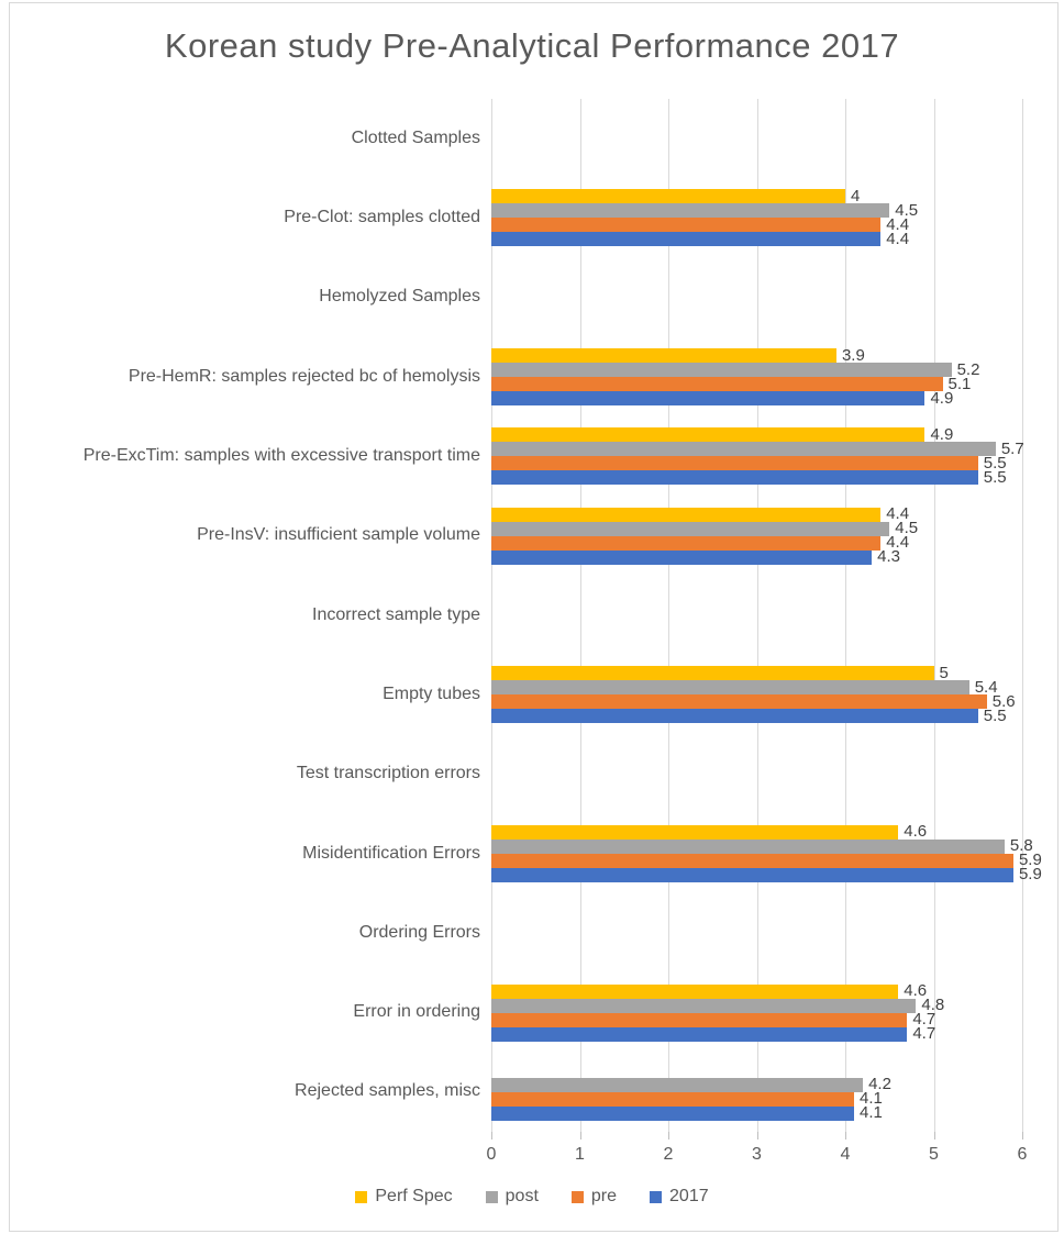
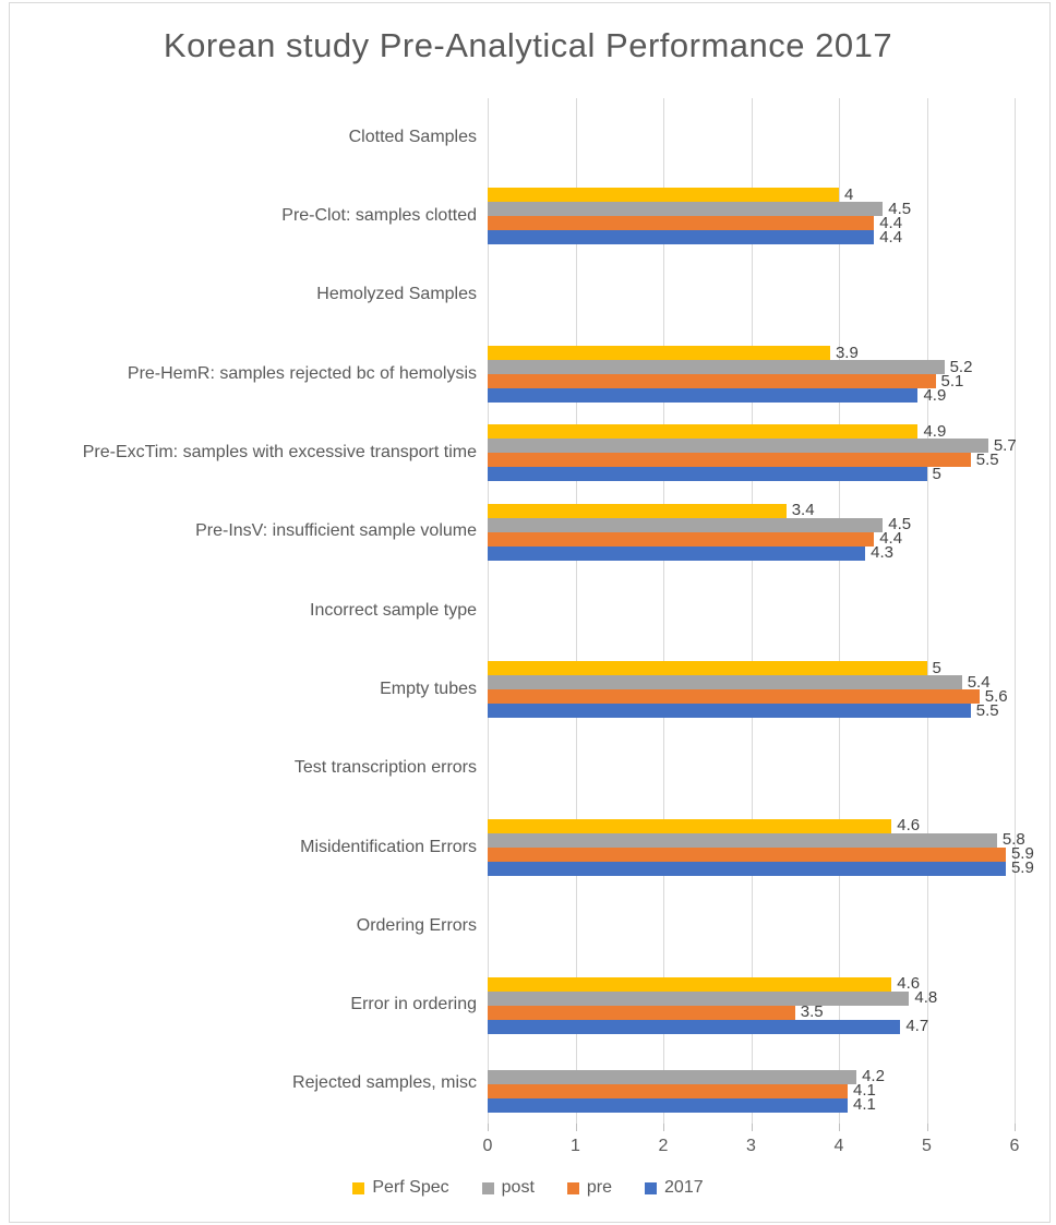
2017/Pre-ExcTim: samples with excessive transport time: 5.5 -> 5
Perf Spec/Pre-InsV: insufficient sample volume: 4.4 -> 3.4
pre/Error in ordering: 4.7 -> 3.5
